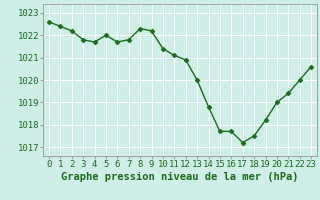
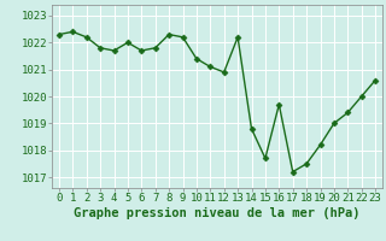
0: 1022.6 -> 1022.3
13: 1020.0 -> 1022.2
16: 1017.7 -> 1019.7
